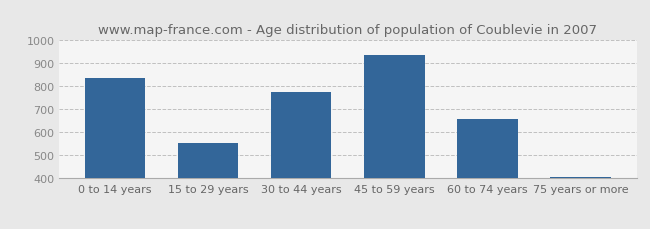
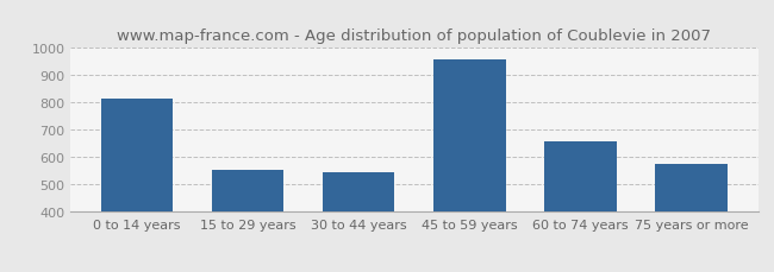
0 to 14 years: 838 -> 815
30 to 44 years: 776 -> 545
45 to 59 years: 936 -> 960
75 years or more: 408 -> 575
